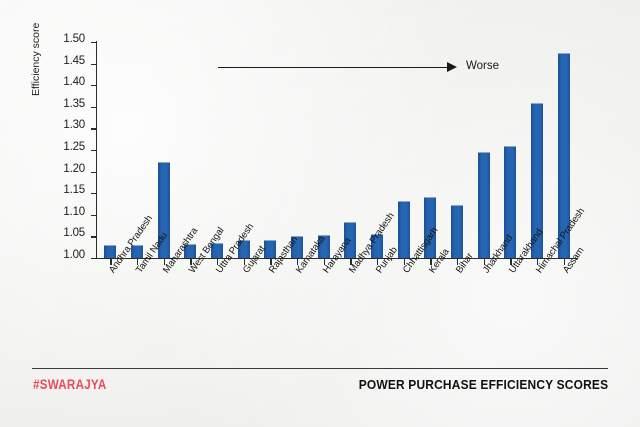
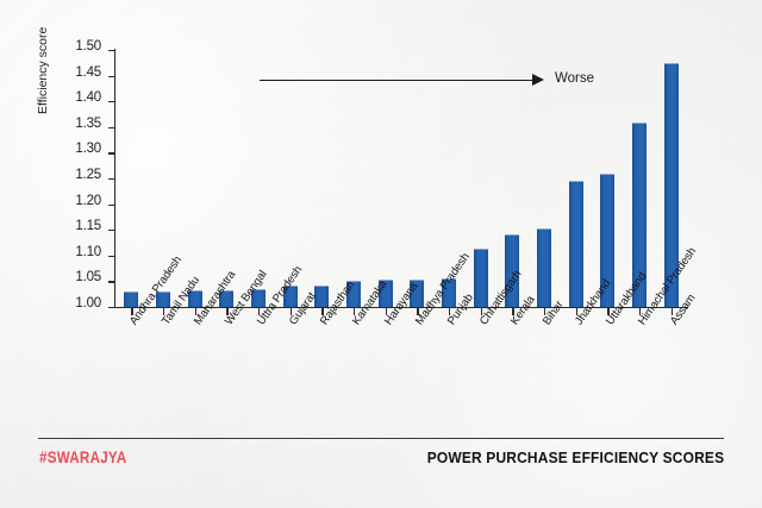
Maharashtra: 1.22 -> 1.03
Madhya Pradesh: 1.08 -> 1.05
Chhattisgarh: 1.13 -> 1.11
Bihar: 1.12 -> 1.15
